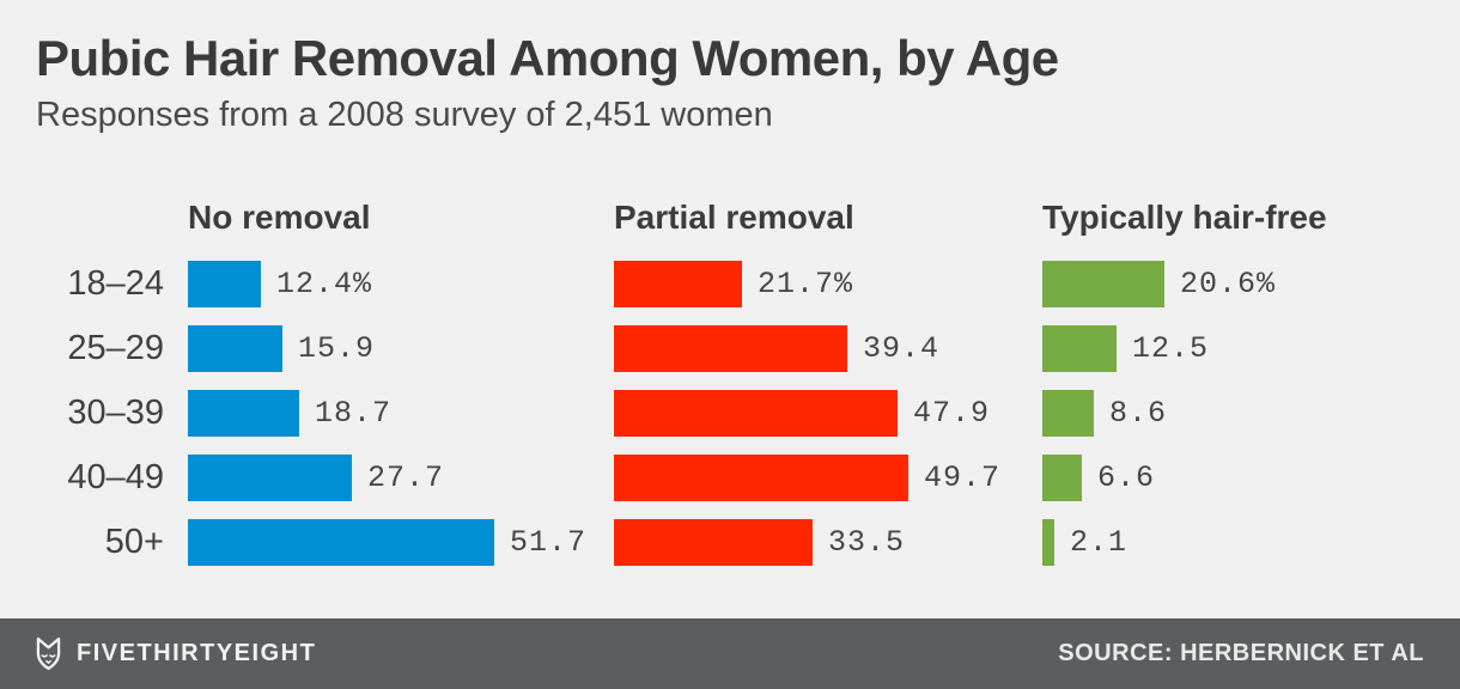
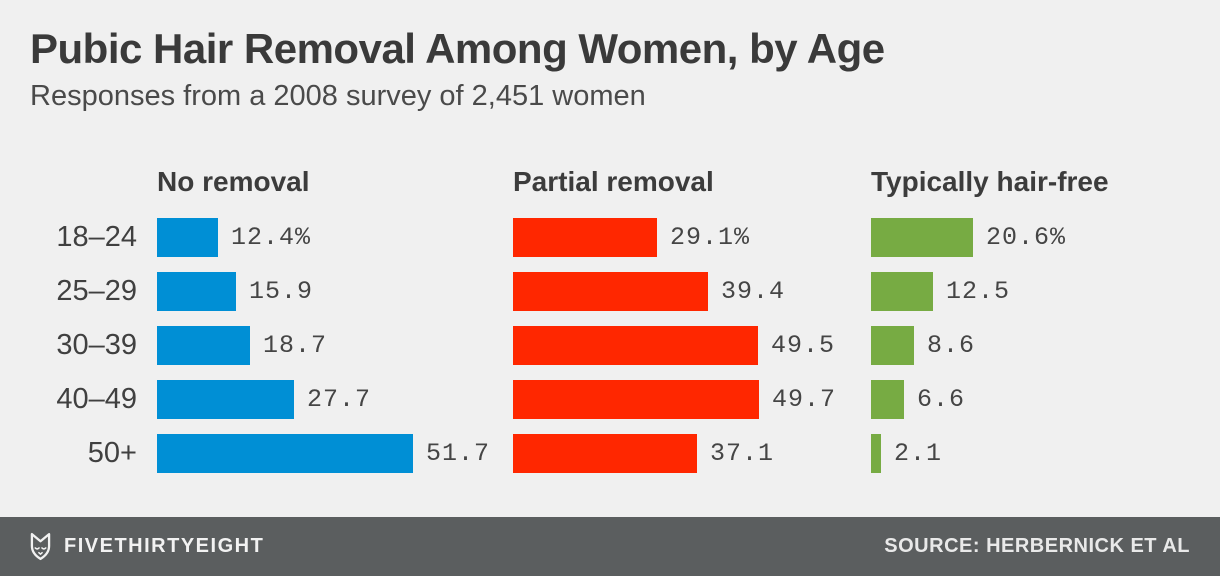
Partial removal/18–24: 21.7% -> 29.1%
Partial removal/30–39: 47.9 -> 49.5
Partial removal/50+: 33.5 -> 37.1
